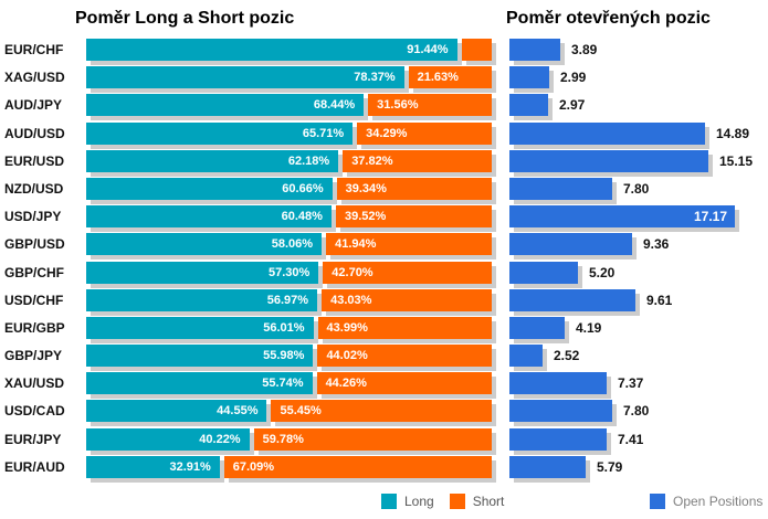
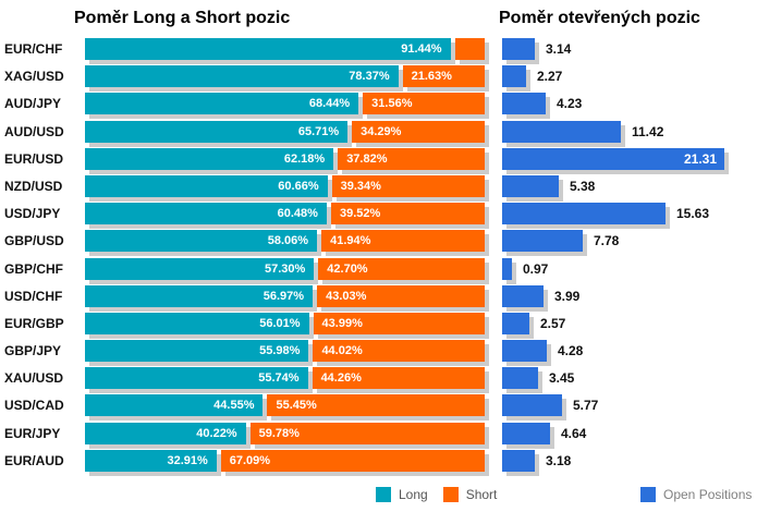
Poměr otevřených pozic/EUR/CHF: 3.89 -> 3.14
Poměr otevřených pozic/XAG/USD: 2.99 -> 2.27
Poměr otevřených pozic/AUD/JPY: 2.97 -> 4.23
Poměr otevřených pozic/AUD/USD: 14.89 -> 11.42
Poměr otevřených pozic/EUR/USD: 15.15 -> 21.31
Poměr otevřených pozic/NZD/USD: 7.80 -> 5.38
Poměr otevřených pozic/USD/JPY: 17.17 -> 15.63
Poměr otevřených pozic/GBP/USD: 9.36 -> 7.78
Poměr otevřených pozic/GBP/CHF: 5.20 -> 0.97
Poměr otevřených pozic/USD/CHF: 9.61 -> 3.99
Poměr otevřených pozic/EUR/GBP: 4.19 -> 2.57
Poměr otevřených pozic/GBP/JPY: 2.52 -> 4.28
Poměr otevřených pozic/XAU/USD: 7.37 -> 3.45
Poměr otevřených pozic/USD/CAD: 7.80 -> 5.77
Poměr otevřených pozic/EUR/JPY: 7.41 -> 4.64
Poměr otevřených pozic/EUR/AUD: 5.79 -> 3.18
